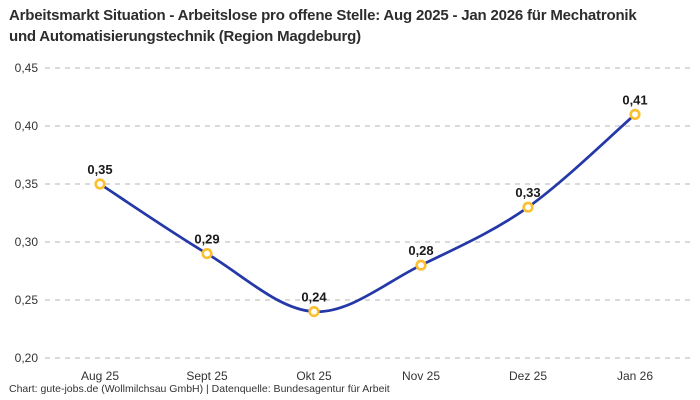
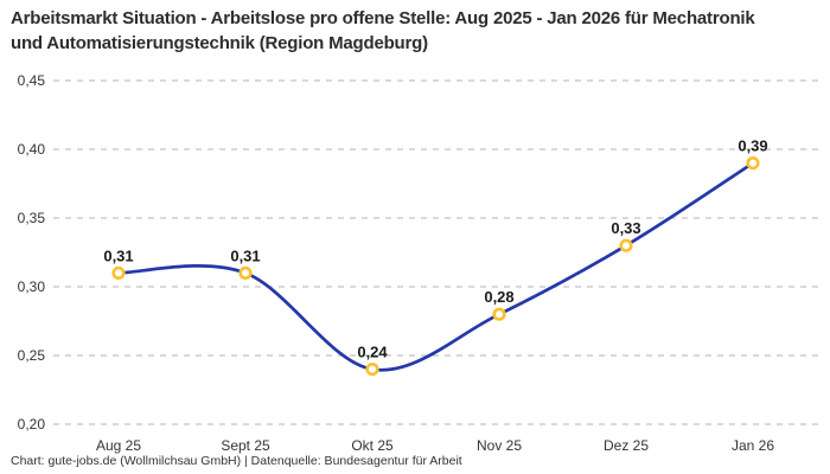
Aug 25: 0,35 -> 0,31
Sept 25: 0,29 -> 0,31
Jan 26: 0,41 -> 0,39
